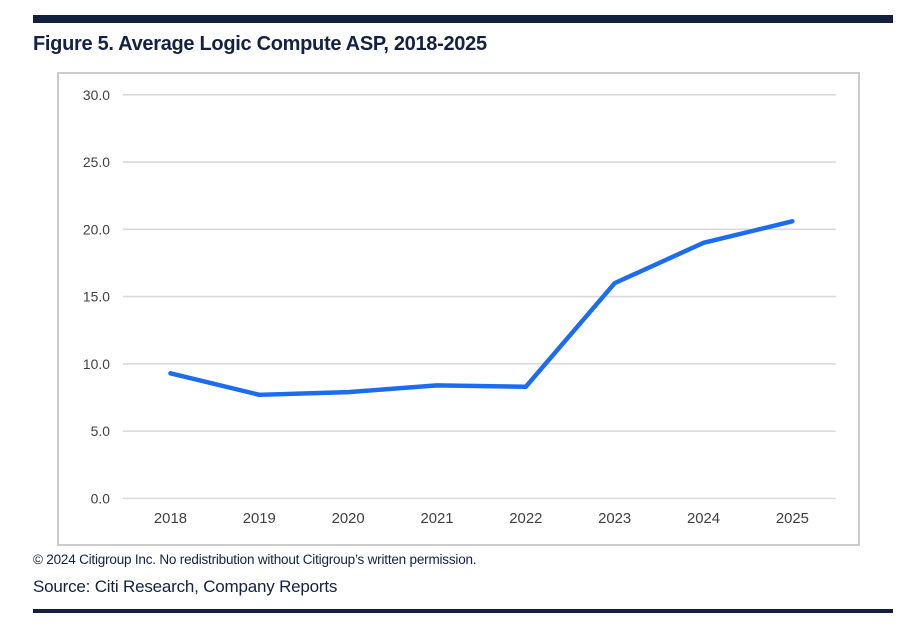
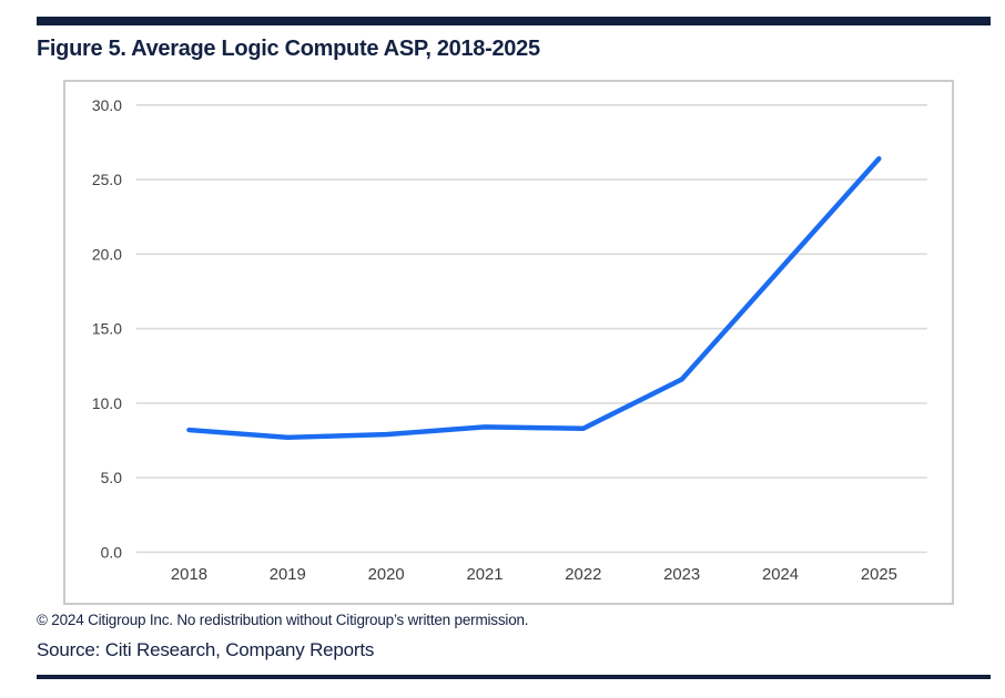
2018: 9.3 -> 8.2
2023: 16.0 -> 11.6
2025: 20.6 -> 26.4
